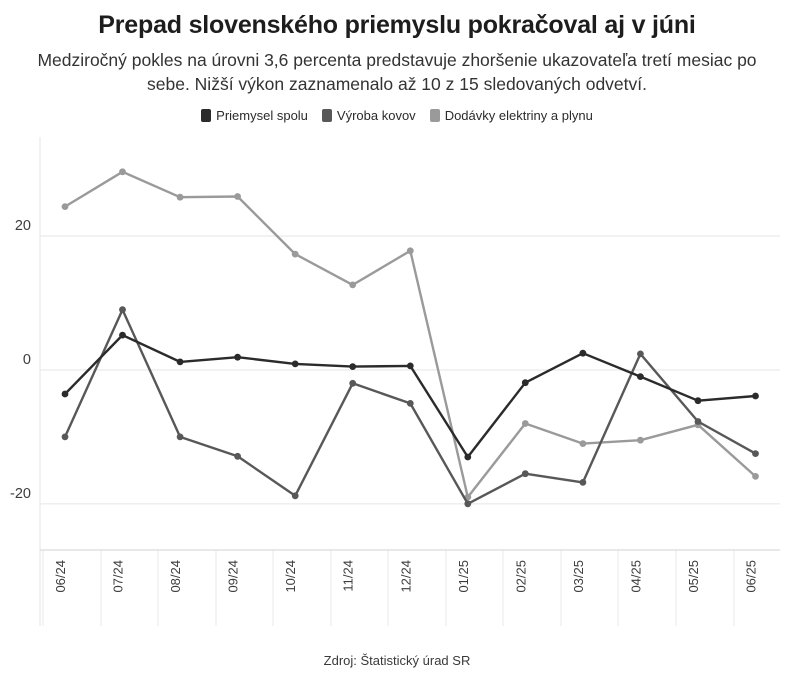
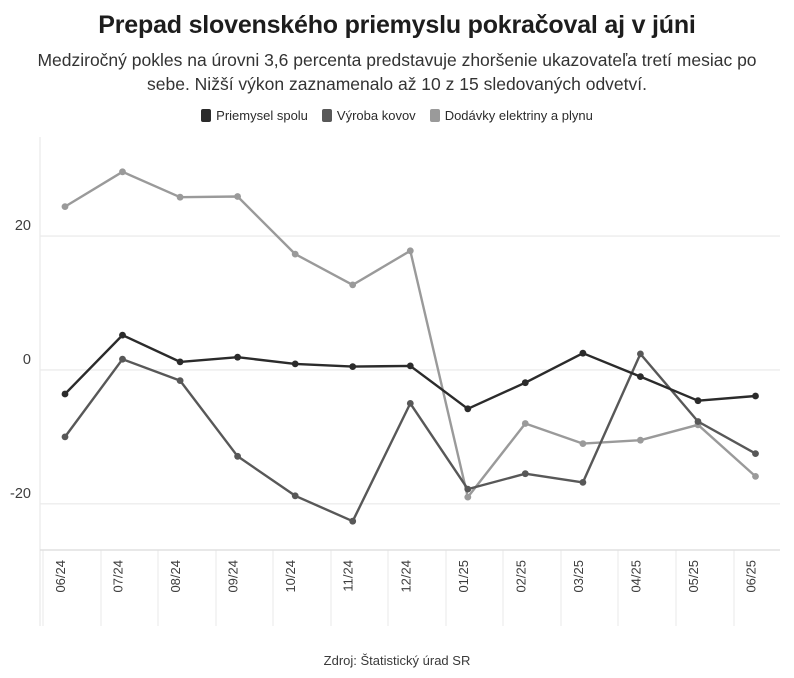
Výroba kovov/07/24: 9 -> 2
Výroba kovov/08/24: -10 -> -2
Výroba kovov/11/24: -2 -> -23
Priemysel spolu/01/25: -13 -> -6
Výroba kovov/01/25: -20 -> -18
